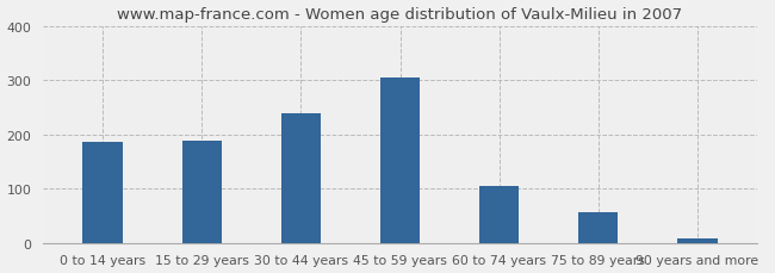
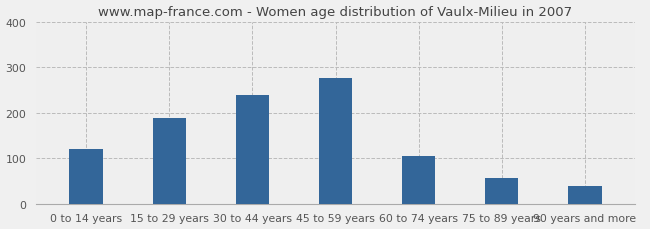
0 to 14 years: 186 -> 120
45 to 59 years: 305 -> 275
90 years and more: 8 -> 40
